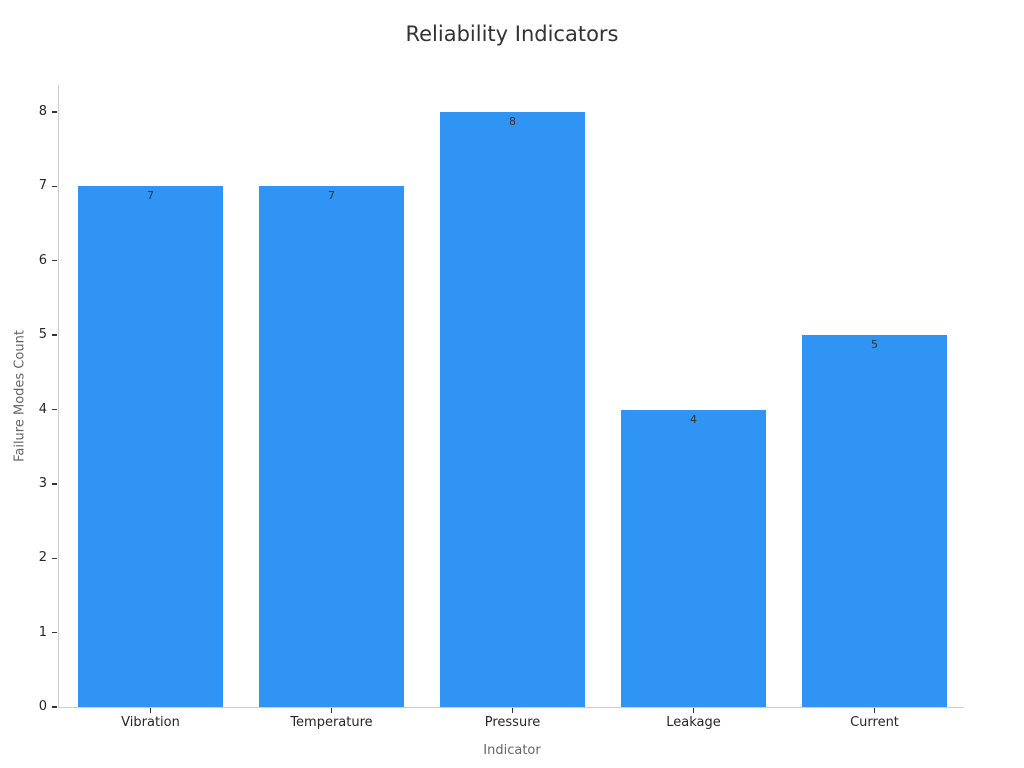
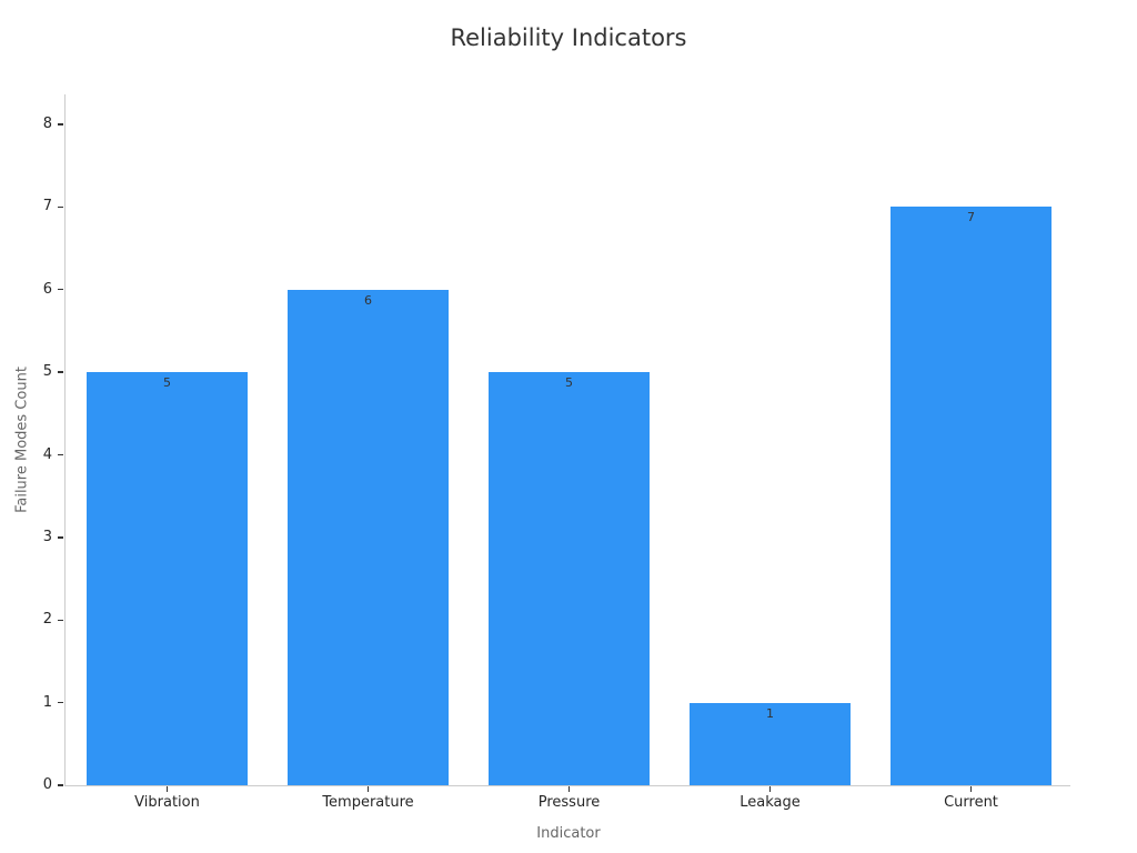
Vibration: 7 -> 5
Temperature: 7 -> 6
Pressure: 8 -> 5
Leakage: 4 -> 1
Current: 5 -> 7
